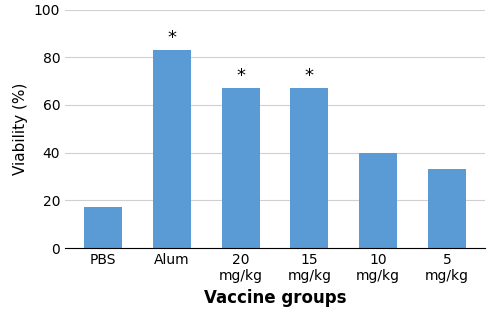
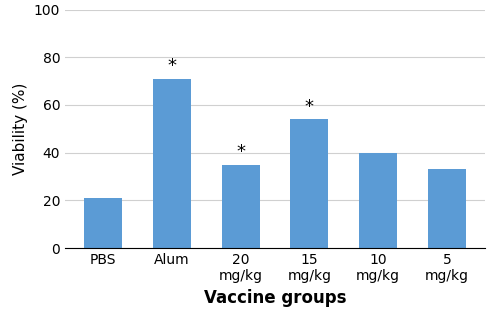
PBS: 17 -> 21
Alum: 83 -> 71
20 mg/kg: 67 -> 35
15 mg/kg: 67 -> 54
